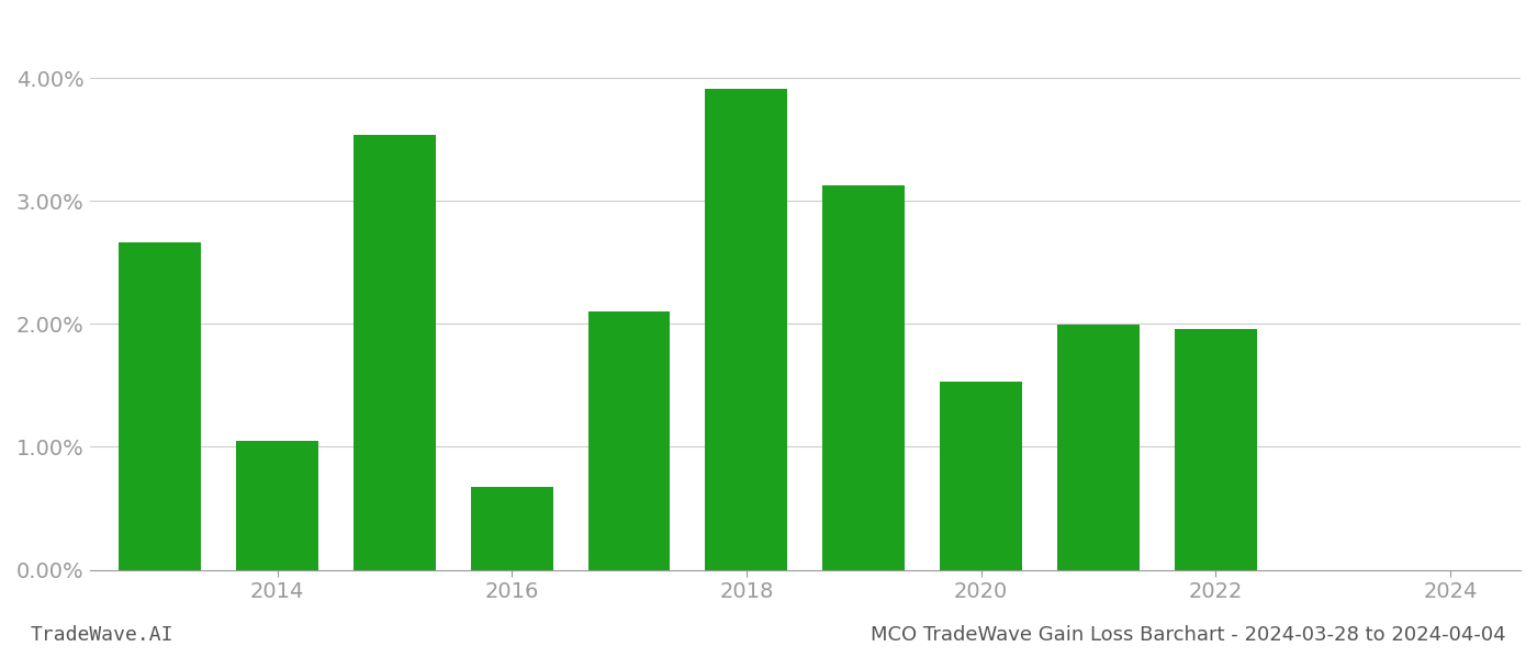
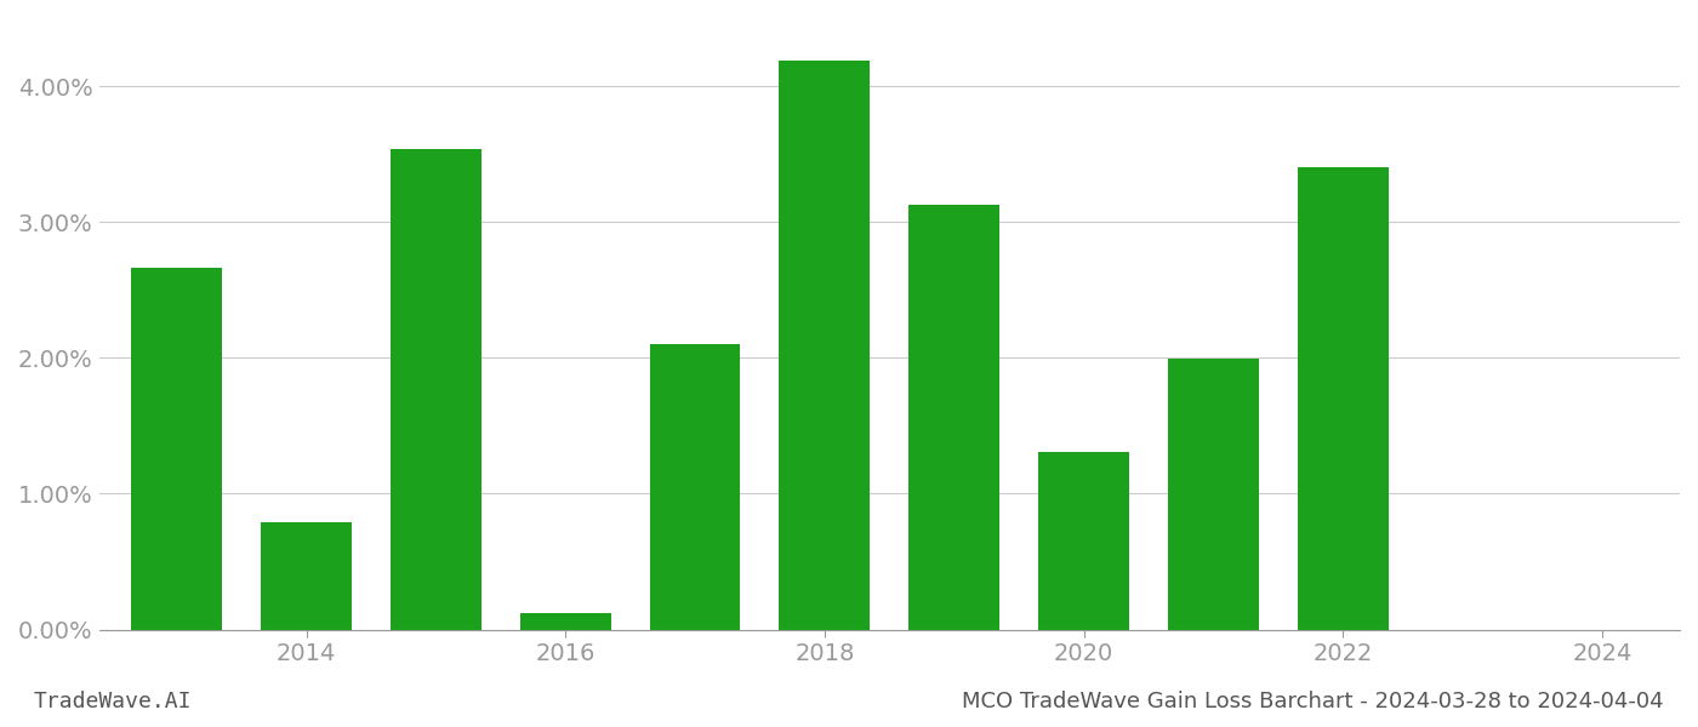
2014: 1.05% -> 0.79%
2016: 0.67% -> 0.12%
2018: 3.91% -> 4.19%
2020: 1.53% -> 1.31%
2022: 1.96% -> 3.40%
